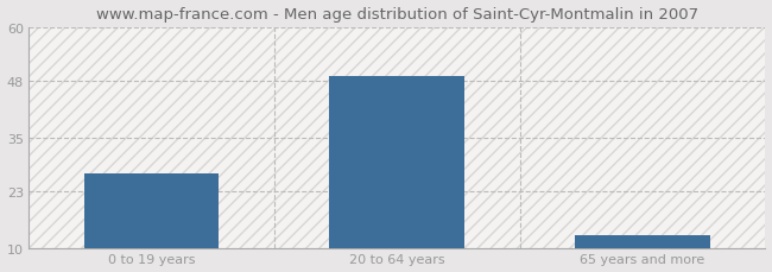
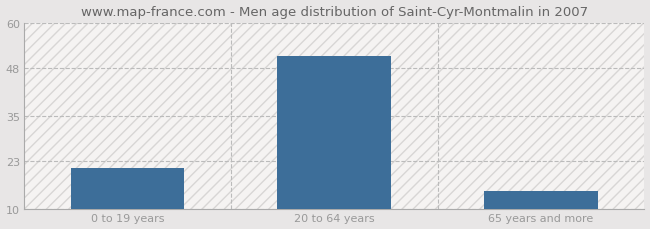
0 to 19 years: 27 -> 21
20 to 64 years: 49 -> 51
65 years and more: 13 -> 15
